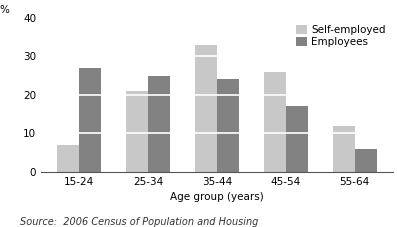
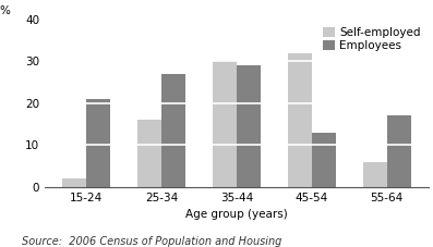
Self-employed/15-24: 7 -> 2
Employees/15-24: 27 -> 21
Self-employed/25-34: 21 -> 16
Employees/25-34: 25 -> 27
Self-employed/35-44: 33 -> 30
Employees/35-44: 24 -> 29
Self-employed/45-54: 26 -> 32
Employees/45-54: 17 -> 13
Self-employed/55-64: 12 -> 6
Employees/55-64: 6 -> 17
